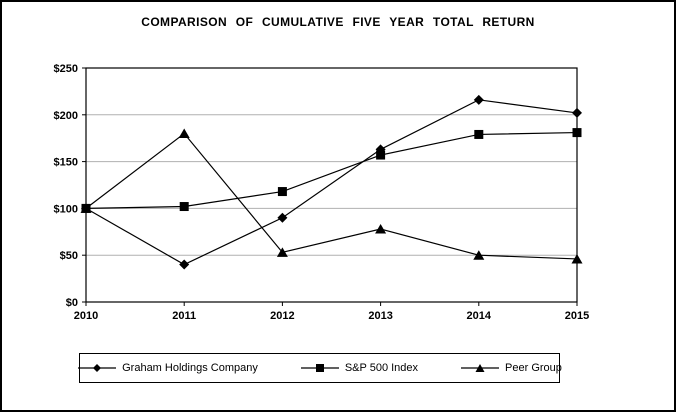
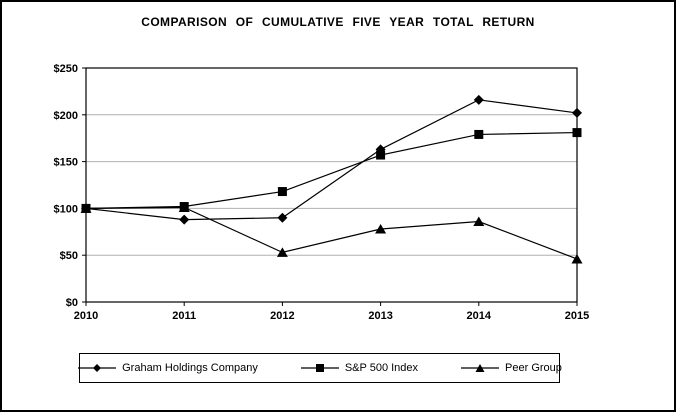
Graham Holdings Company/2011: $40 -> $90
Peer Group/2011: $180 -> $100
Peer Group/2014: $50 -> $90
